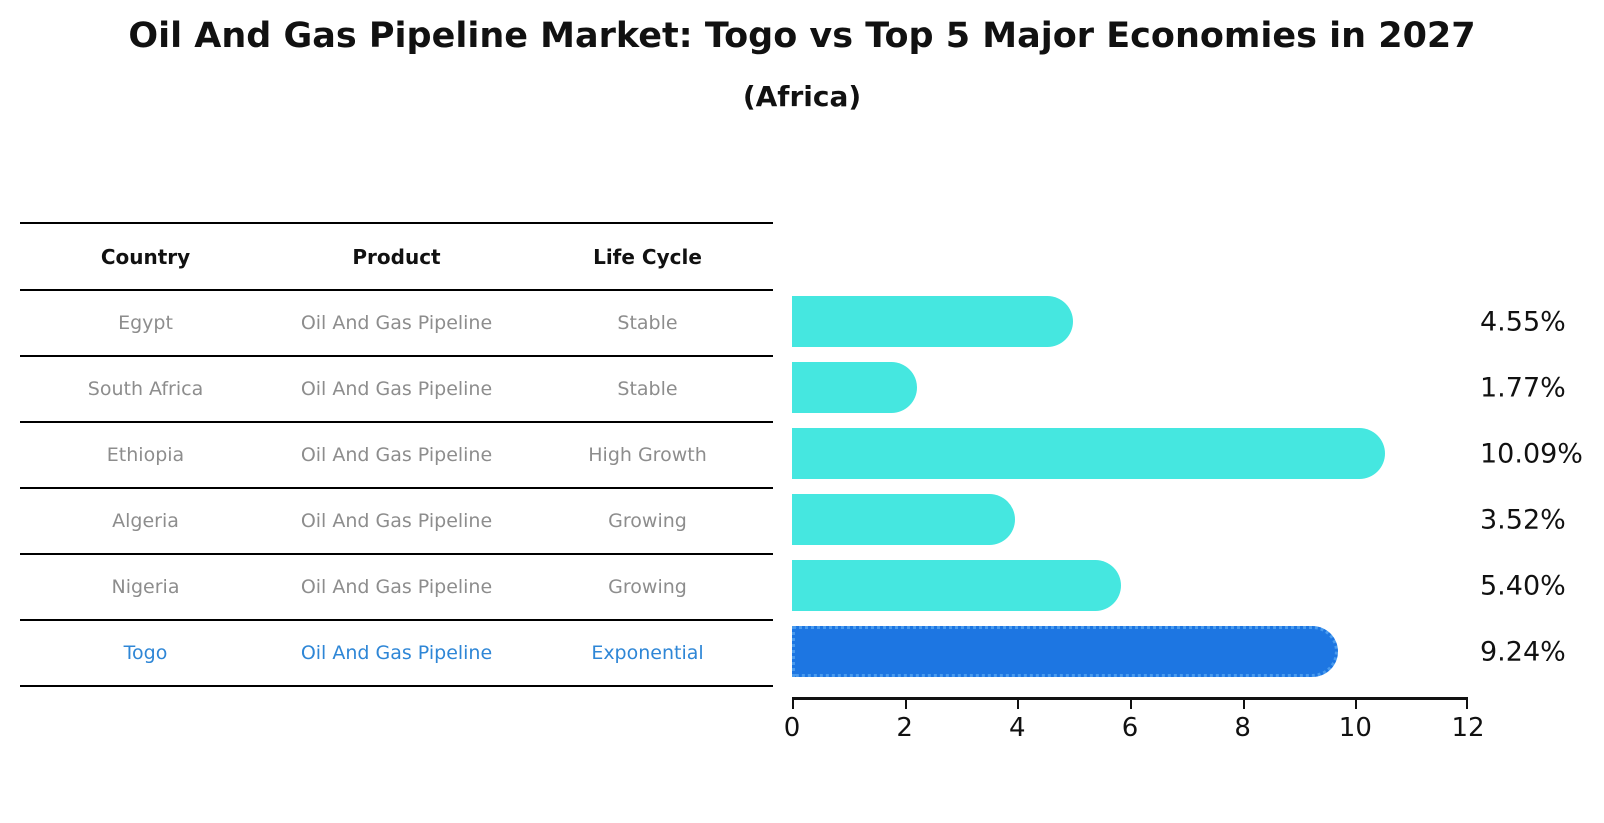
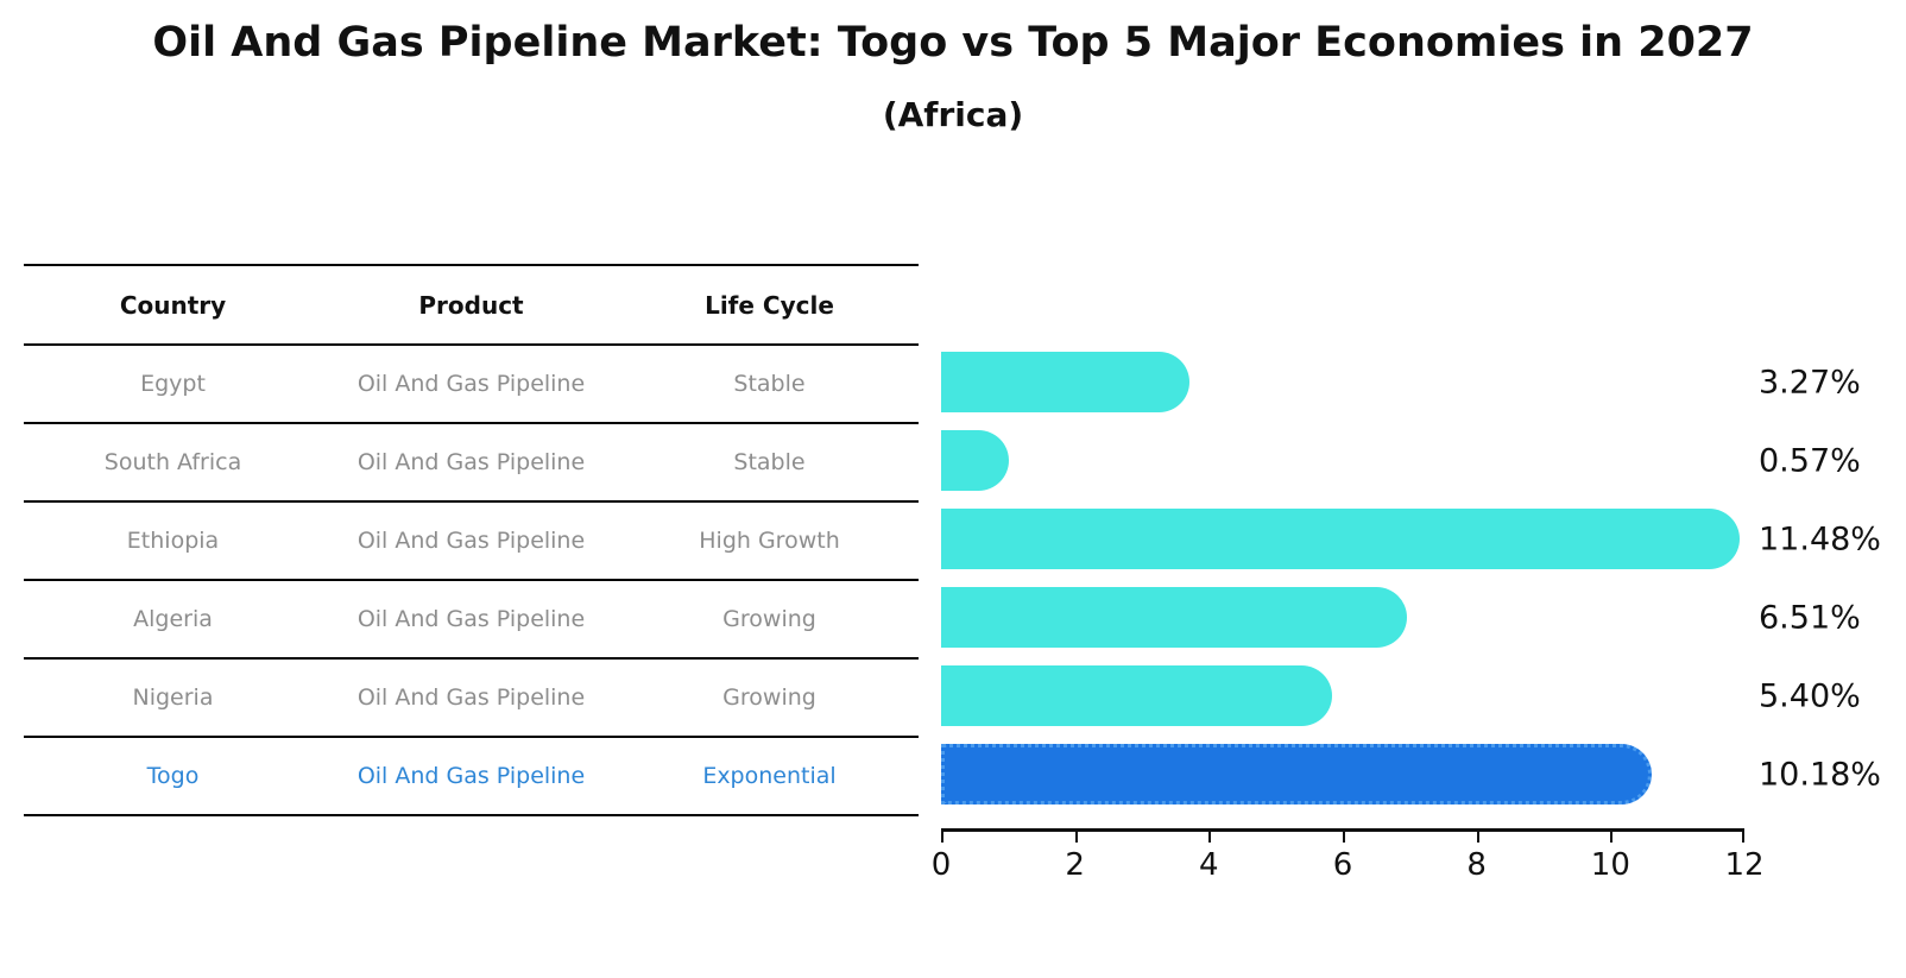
Egypt: 4.55% -> 3.27%
South Africa: 1.77% -> 0.57%
Ethiopia: 10.09% -> 11.48%
Algeria: 3.52% -> 6.51%
Togo: 9.24% -> 10.18%
